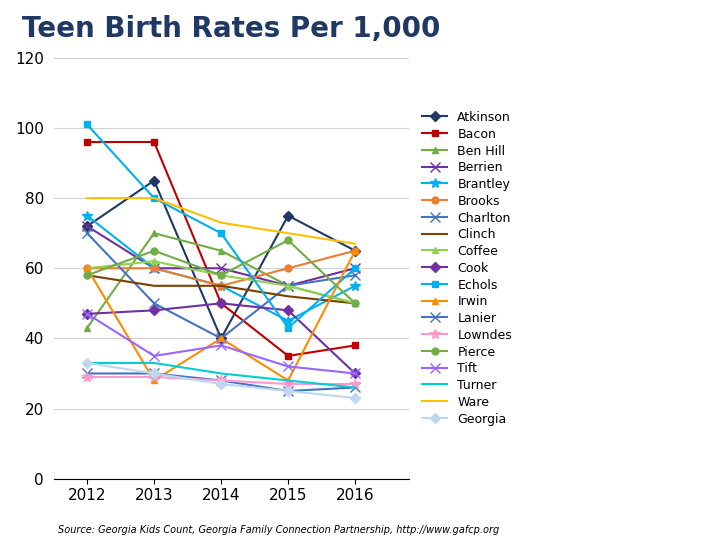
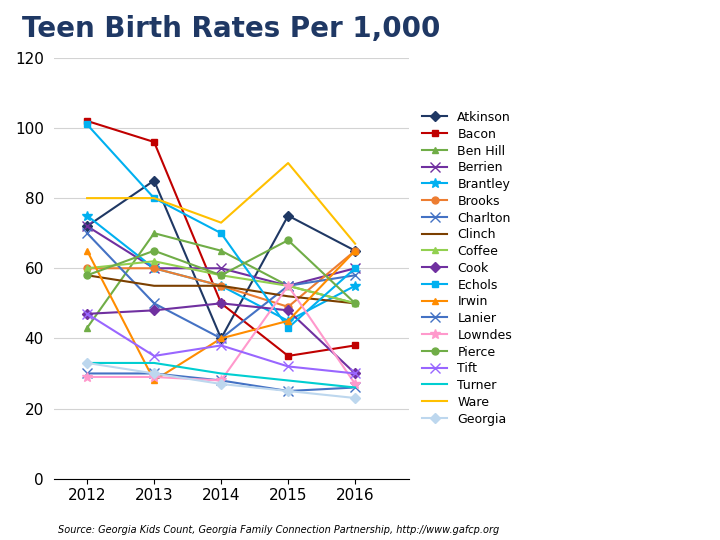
Bacon/2012: 96 -> 102
Irwin/2012: 60 -> 65
Brooks/2015: 60 -> 49
Irwin/2015: 28 -> 45
Lowndes/2015: 27 -> 55
Ware/2015: 70 -> 90
